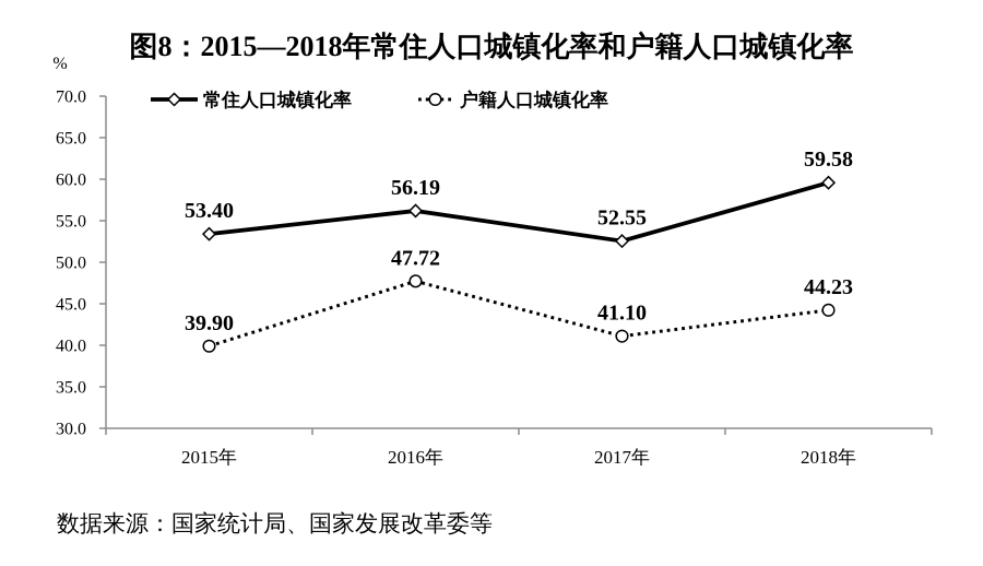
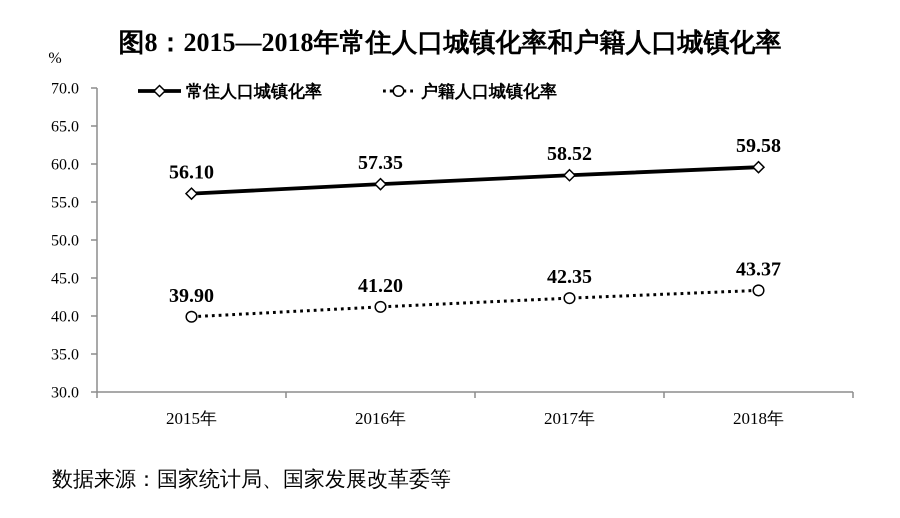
常住人口城镇化率/2015年: 53.40 -> 56.10
常住人口城镇化率/2016年: 56.19 -> 57.35
户籍人口城镇化率/2016年: 47.72 -> 41.20
常住人口城镇化率/2017年: 52.55 -> 58.52
户籍人口城镇化率/2017年: 41.10 -> 42.35
户籍人口城镇化率/2018年: 44.23 -> 43.37
